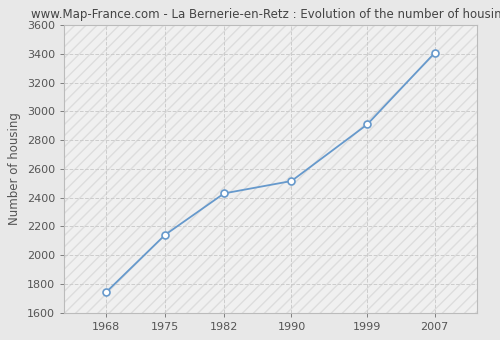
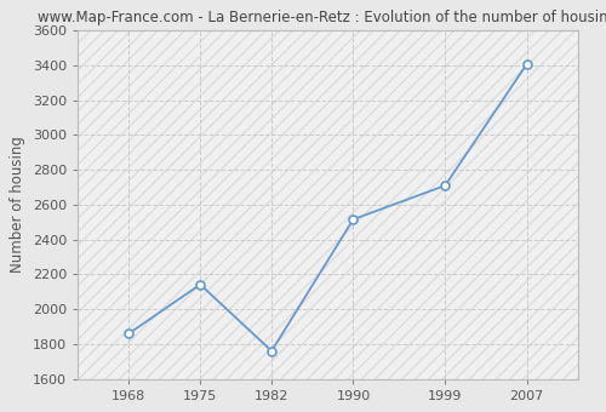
1968: 1740 -> 1860
1982: 2430 -> 1760
1999: 2910 -> 2710
